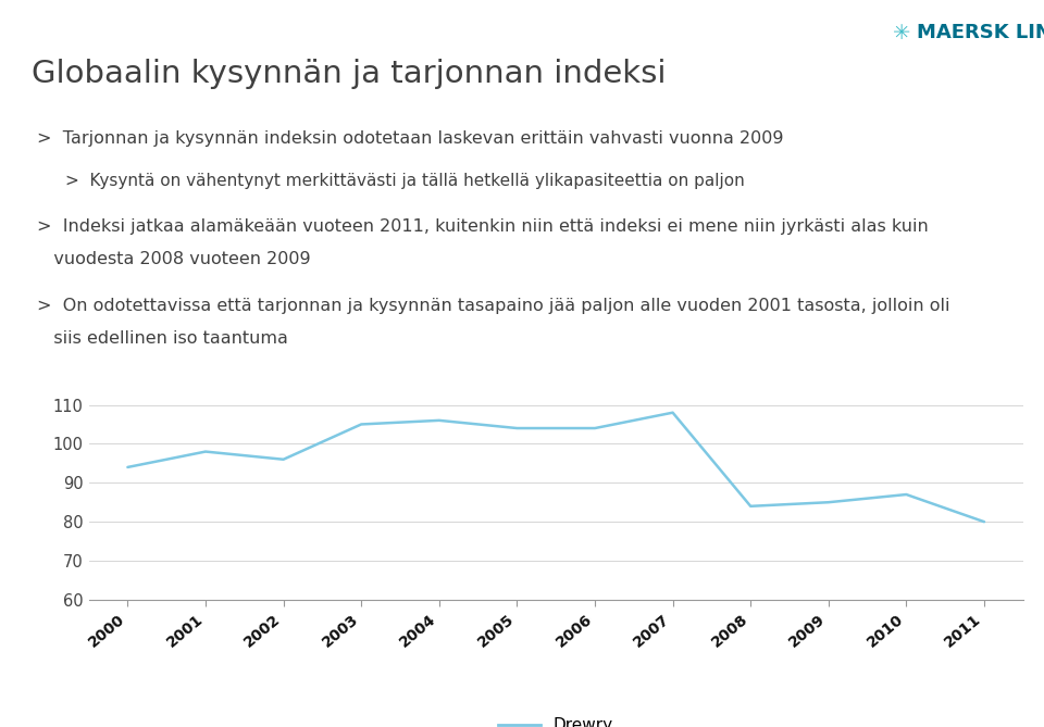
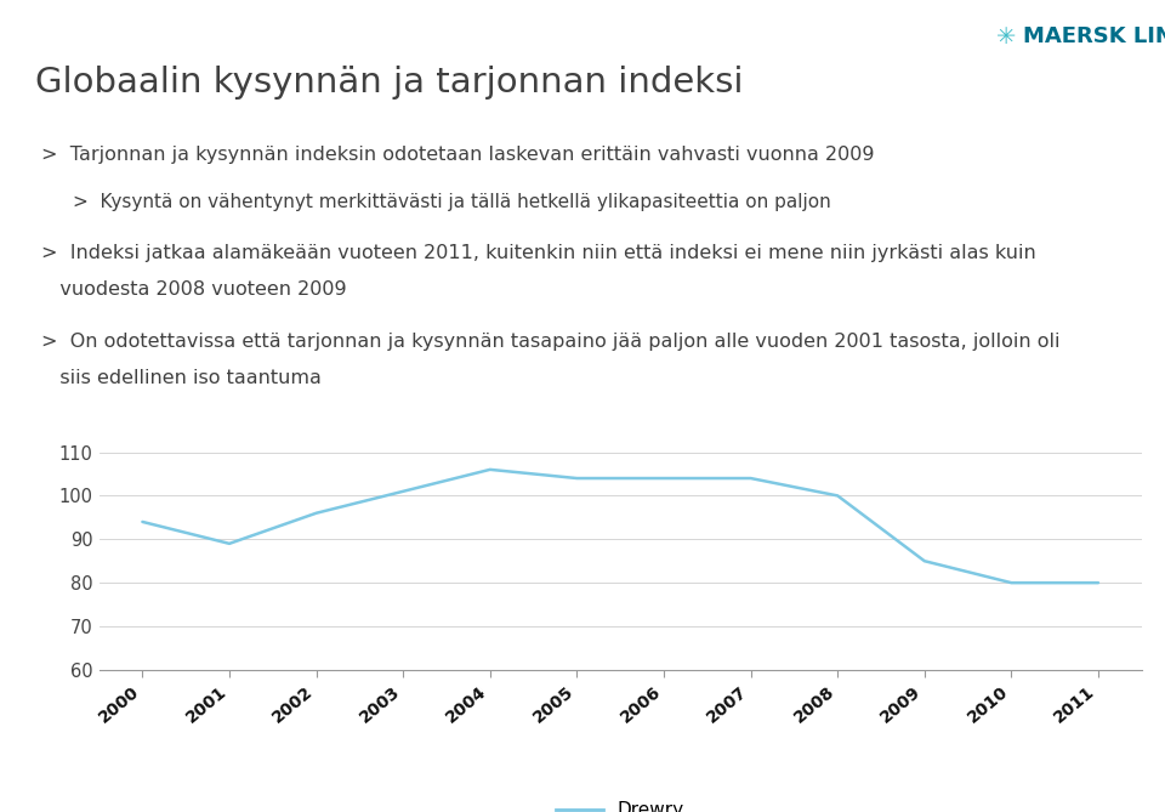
2001: 98 -> 89
2003: 105 -> 101
2007: 108 -> 104
2008: 84 -> 100
2010: 87 -> 80
